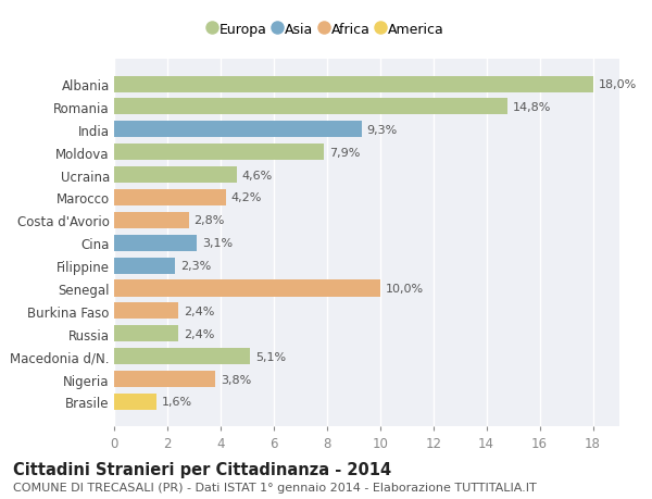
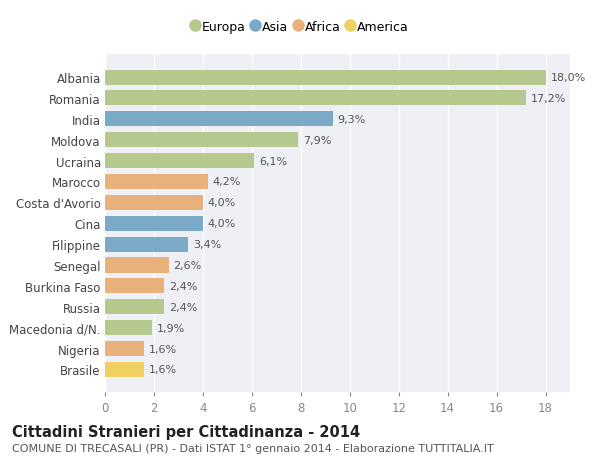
Romania: 14,8% -> 17,2%
Ucraina: 4,6% -> 6,1%
Costa d'Avorio: 2,8% -> 4,0%
Cina: 3,1% -> 4,0%
Filippine: 2,3% -> 3,4%
Senegal: 10,0% -> 2,6%
Macedonia d/N.: 5,1% -> 1,9%
Nigeria: 3,8% -> 1,6%
